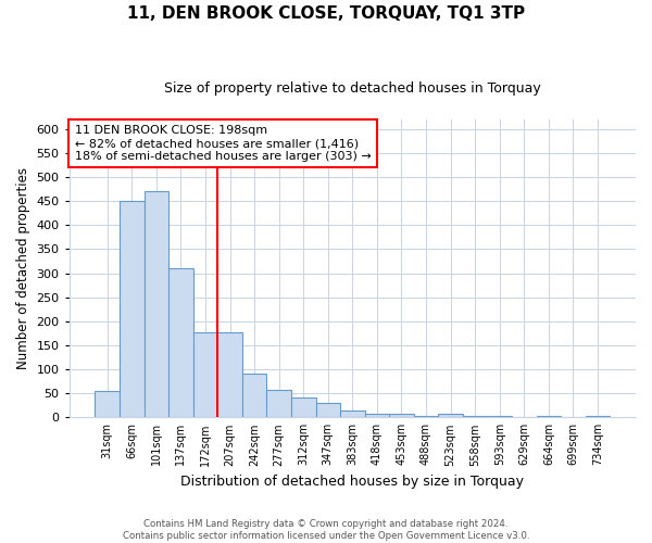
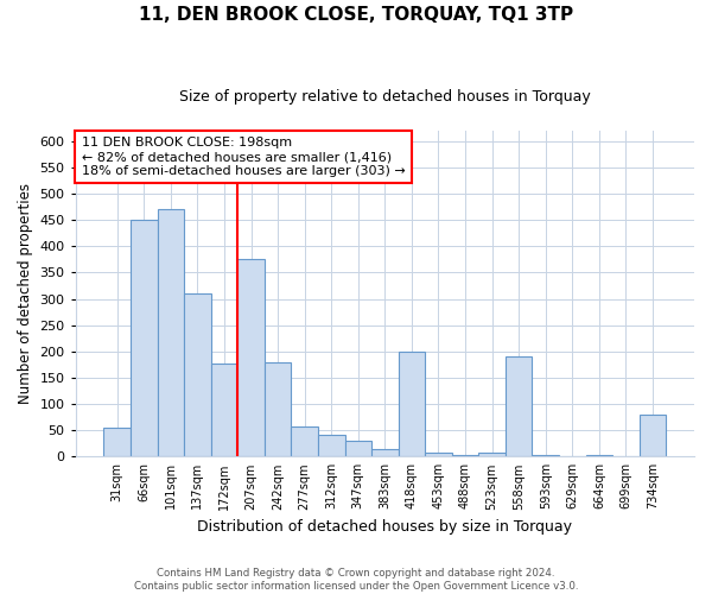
207sqm: 178 -> 375
242sqm: 90 -> 180
418sqm: 8 -> 200
558sqm: 2 -> 190
734sqm: 2 -> 80
